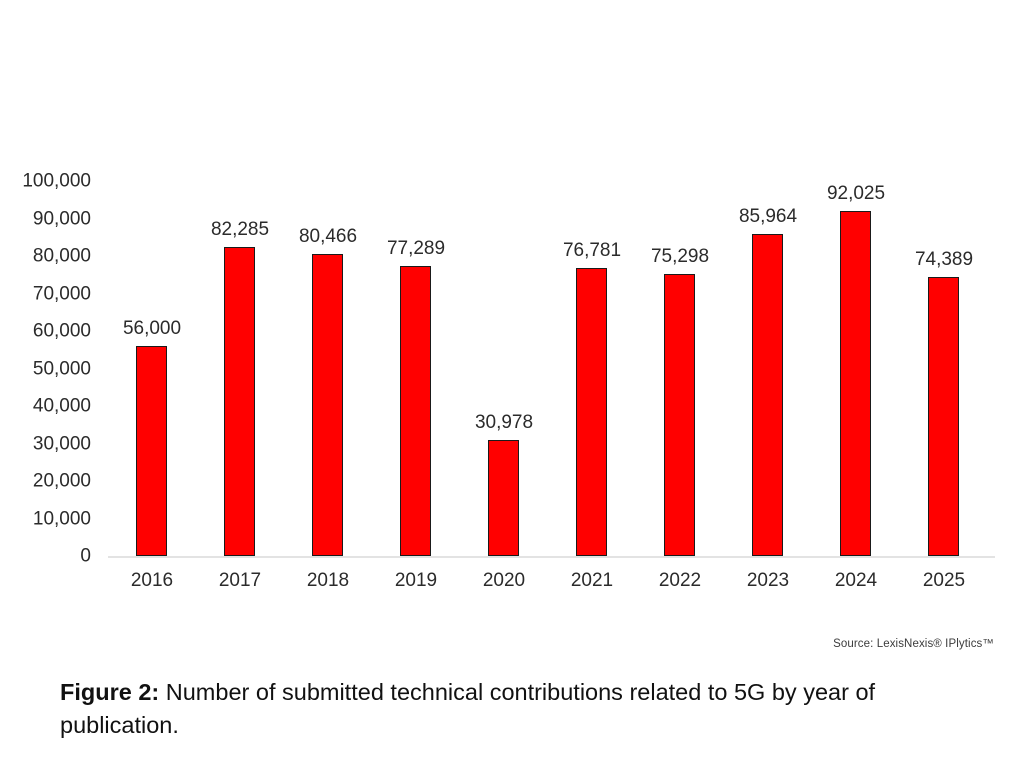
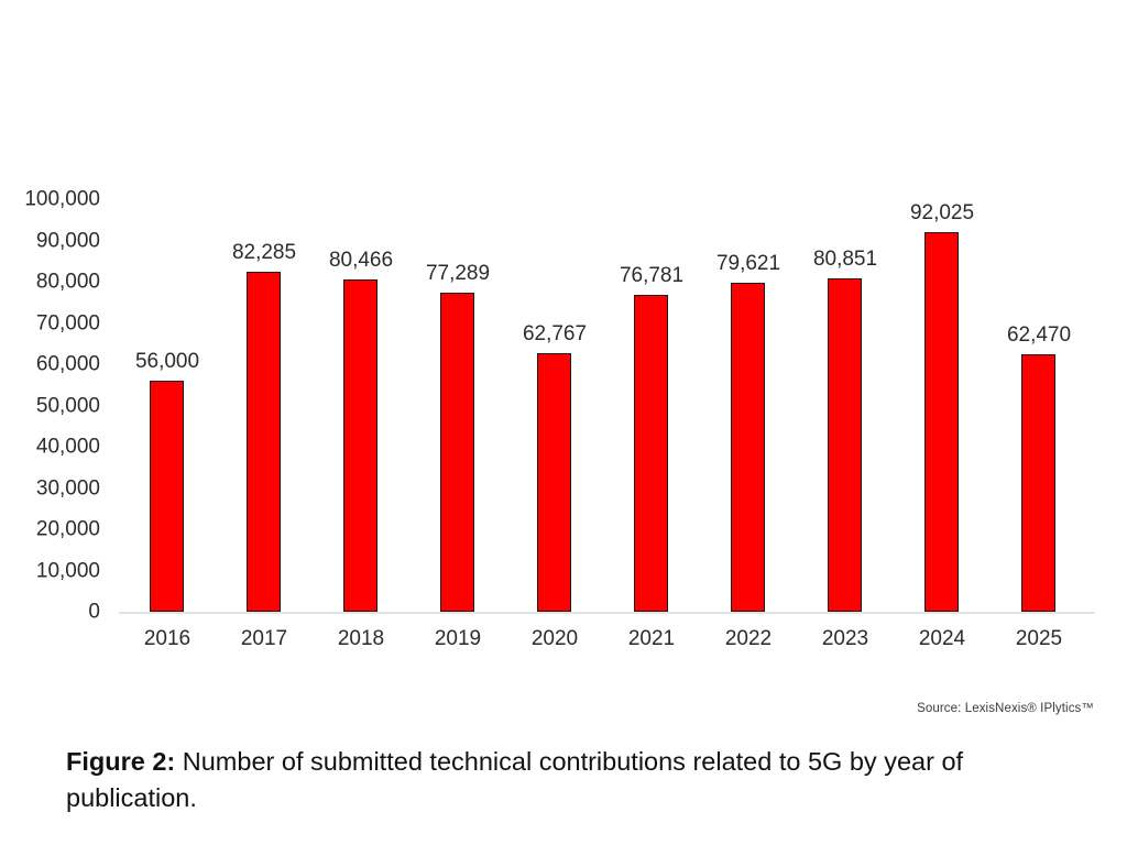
2020: 30,978 -> 62,767
2022: 75,298 -> 79,621
2023: 85,964 -> 80,851
2025: 74,389 -> 62,470
